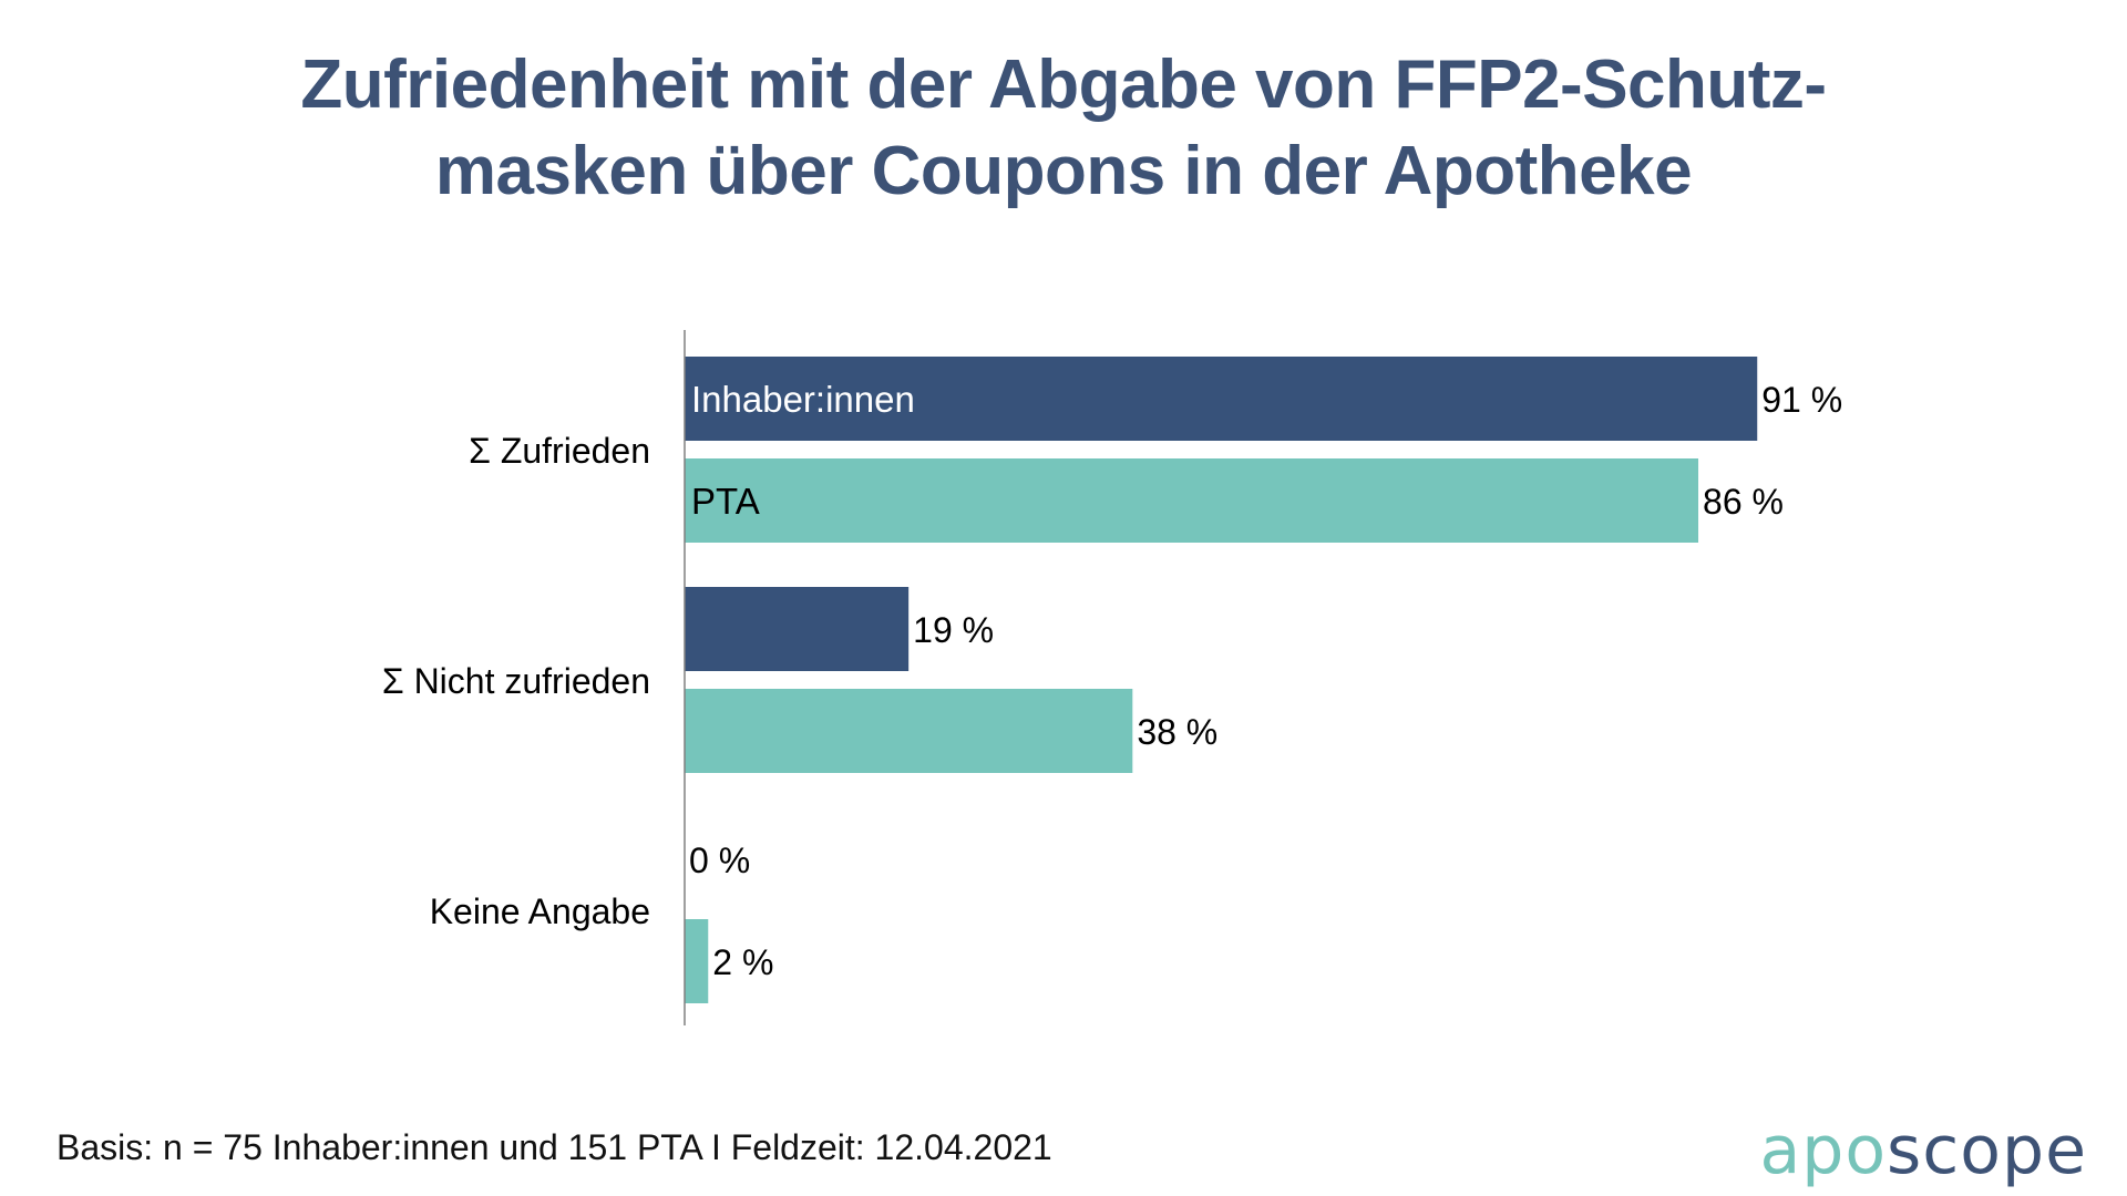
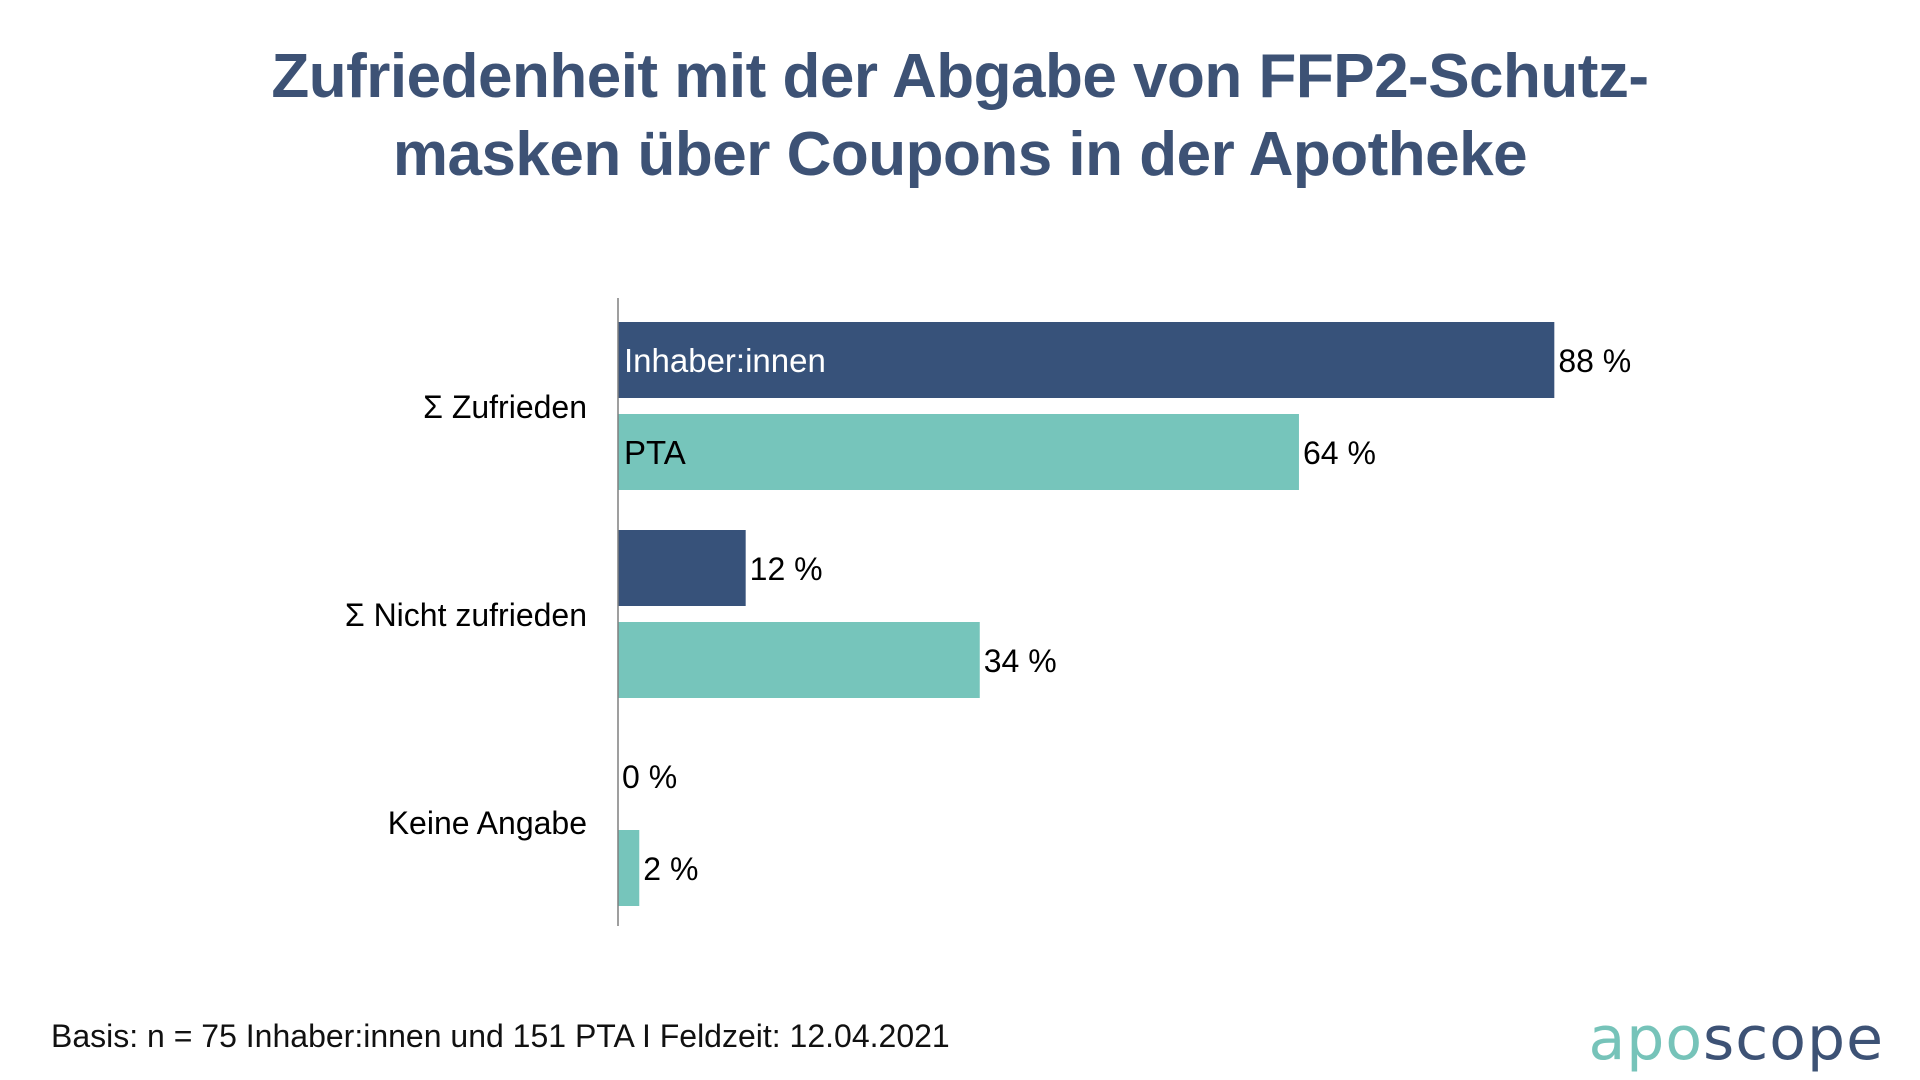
Inhaber:innen/Σ Zufrieden: 91 -> 88
PTA/Σ Zufrieden: 86 -> 64
Inhaber:innen/Σ Nicht zufrieden: 19 -> 12
PTA/Σ Nicht zufrieden: 38 -> 34
